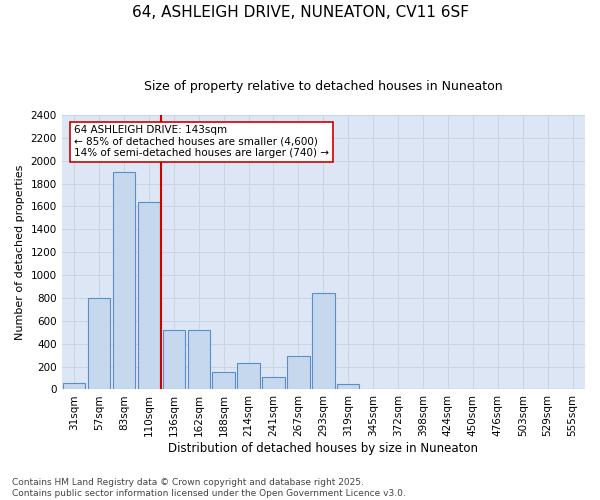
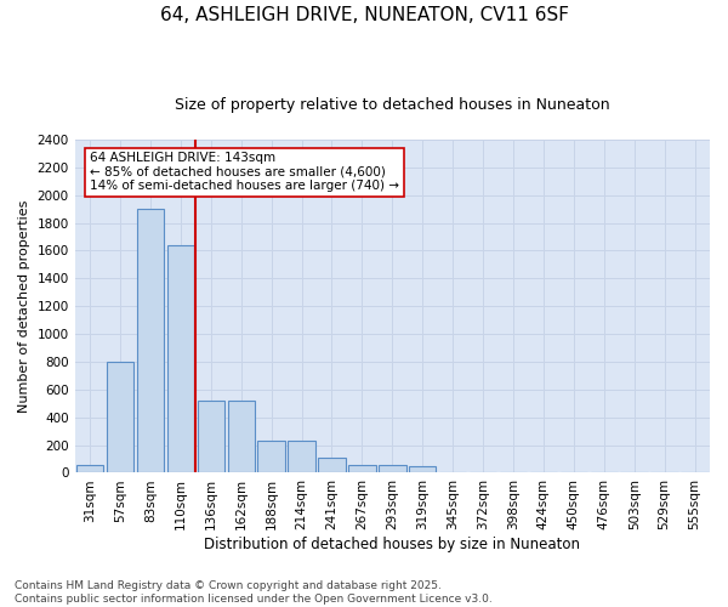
188sqm: 150 -> 230
267sqm: 290 -> 60
293sqm: 840 -> 60
